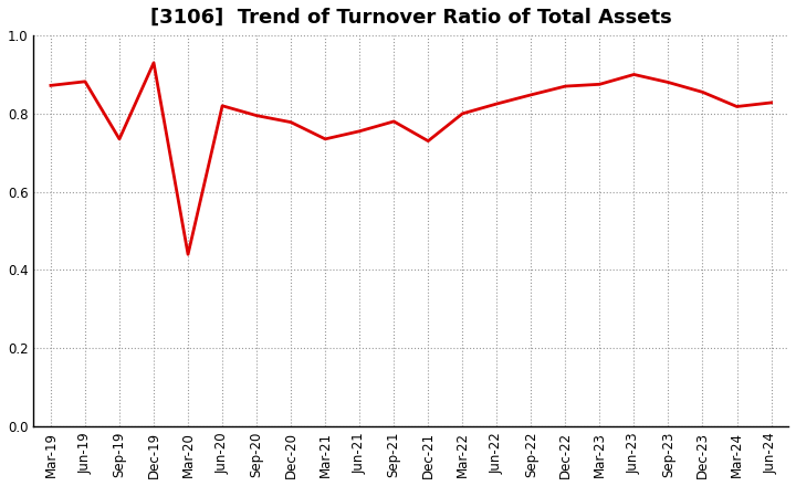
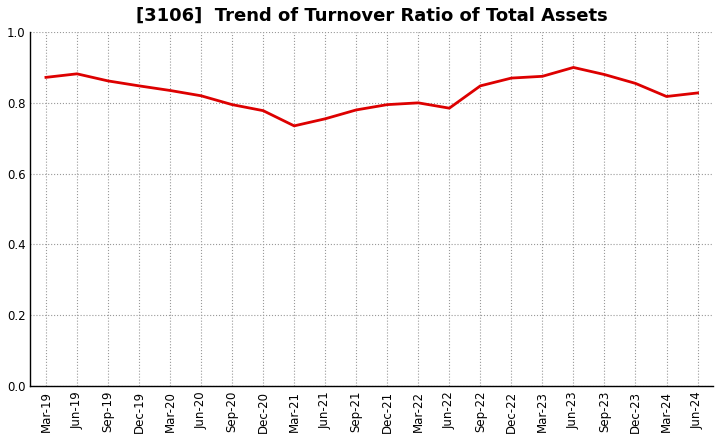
Sep-19: 0.735 -> 0.862
Dec-19: 0.930 -> 0.848
Mar-20: 0.440 -> 0.835
Dec-21: 0.730 -> 0.795
Jun-22: 0.825 -> 0.785
